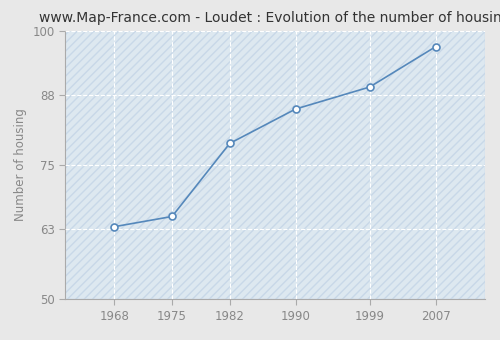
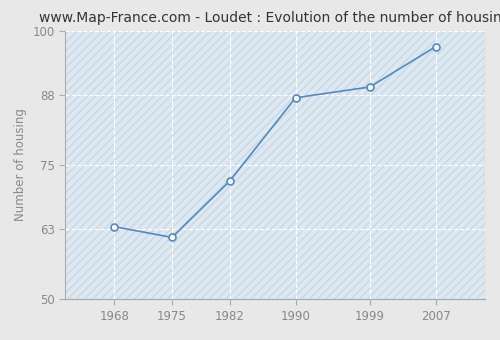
1975: 65.4 -> 61.5
1982: 79.0 -> 72.0
1990: 85.4 -> 87.5
